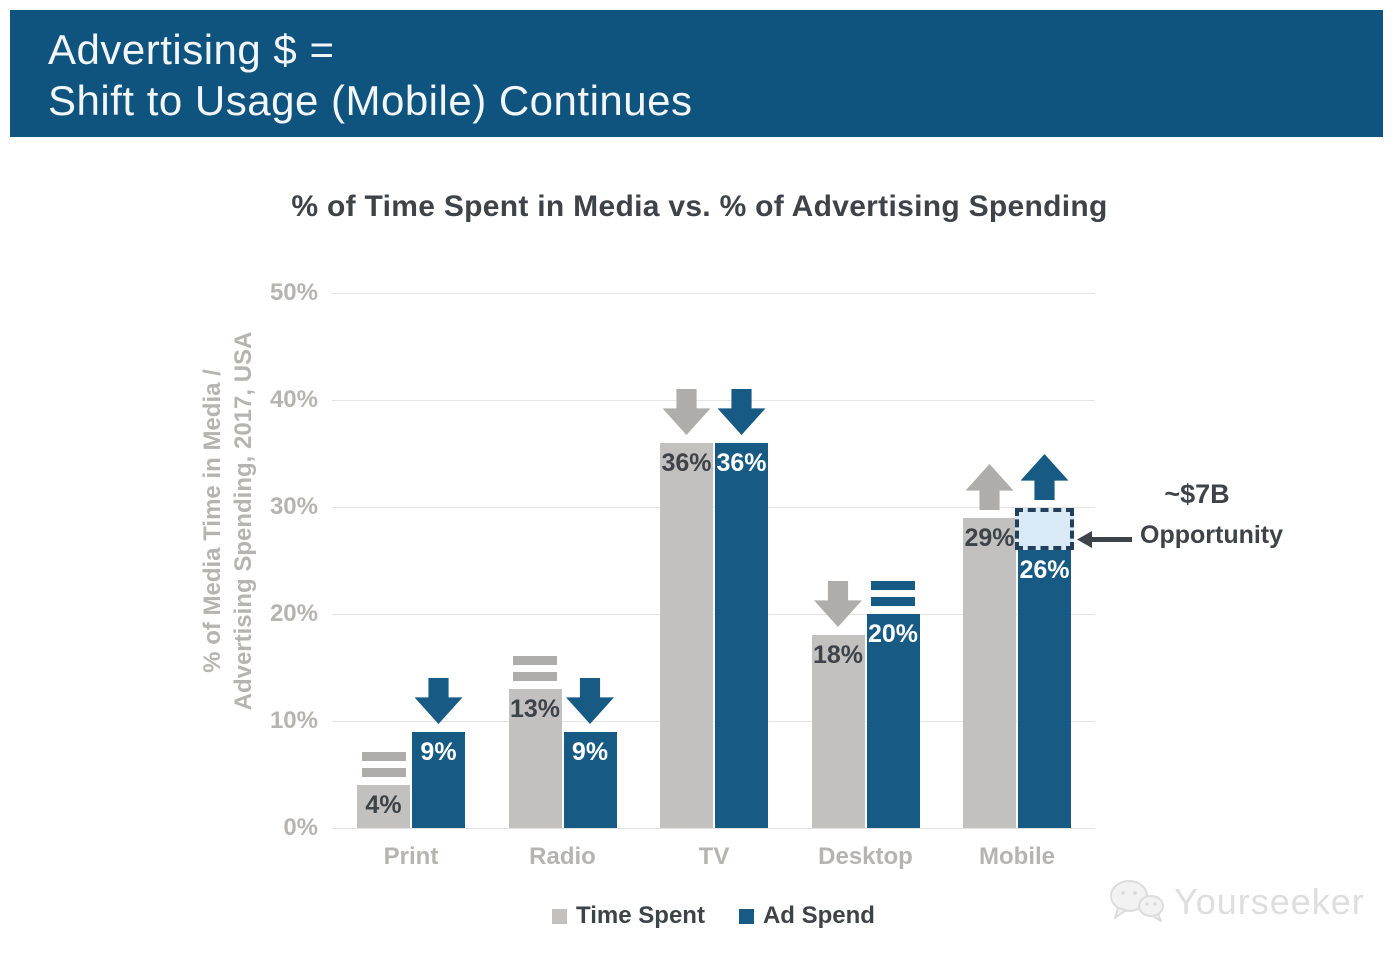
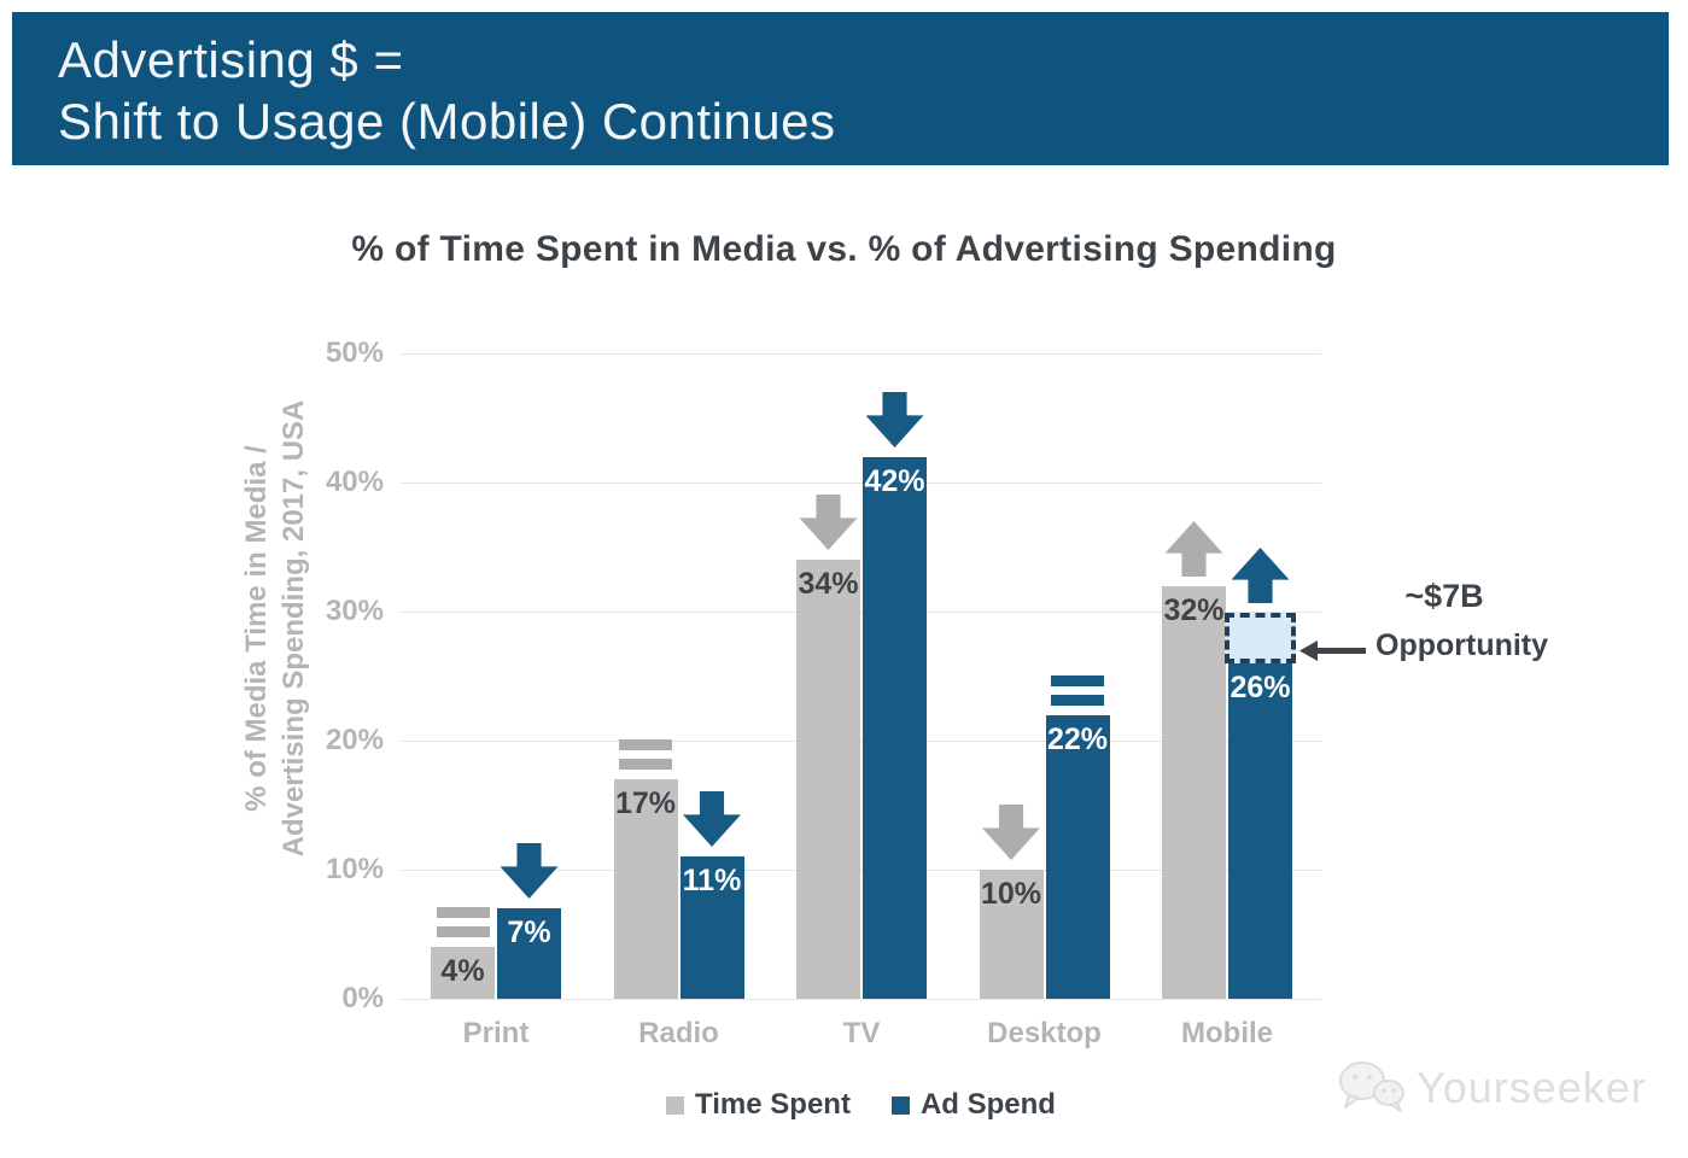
Ad Spend/Print: 9% -> 7%
Time Spent/Radio: 13% -> 17%
Ad Spend/Radio: 9% -> 11%
Time Spent/TV: 36% -> 34%
Ad Spend/TV: 36% -> 42%
Time Spent/Desktop: 18% -> 10%
Ad Spend/Desktop: 20% -> 22%
Time Spent/Mobile: 29% -> 32%
